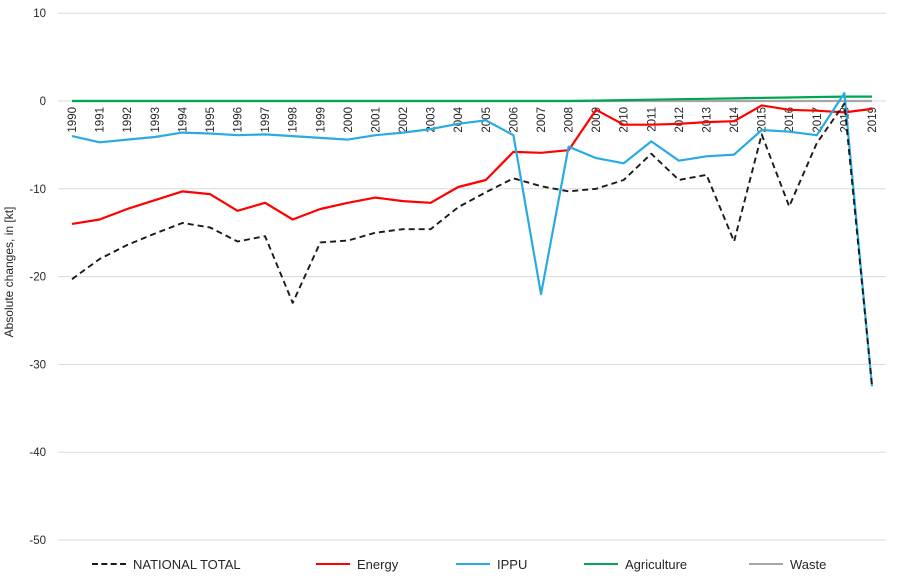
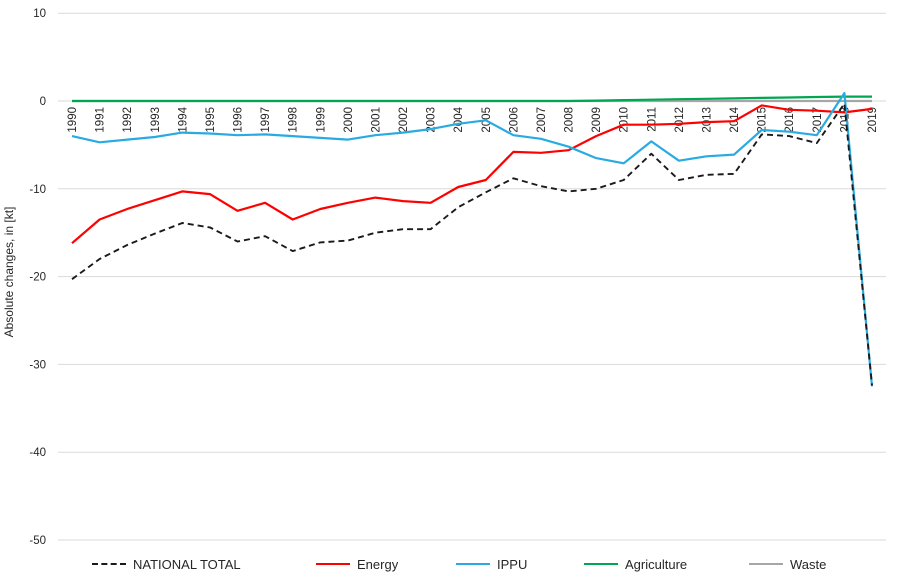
Energy/1990: -14 -> -16
NATIONAL TOTAL/1998: -23 -> -17
IPPU/2007: -22 -> -4
Energy/2009: -1 -> -4
NATIONAL TOTAL/2014: -16 -> -8
NATIONAL TOTAL/2016: -12 -> -4
